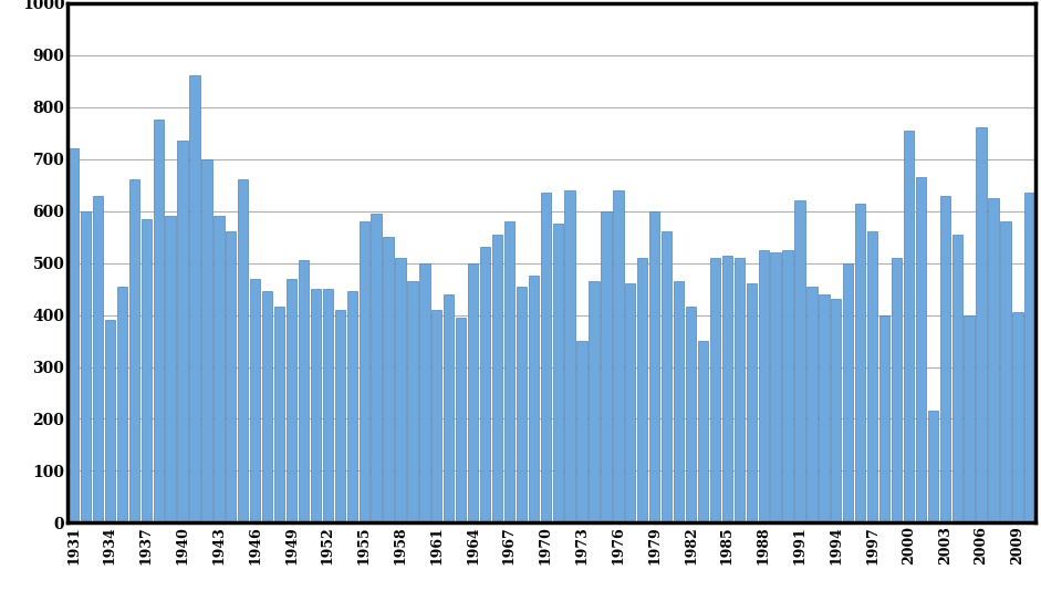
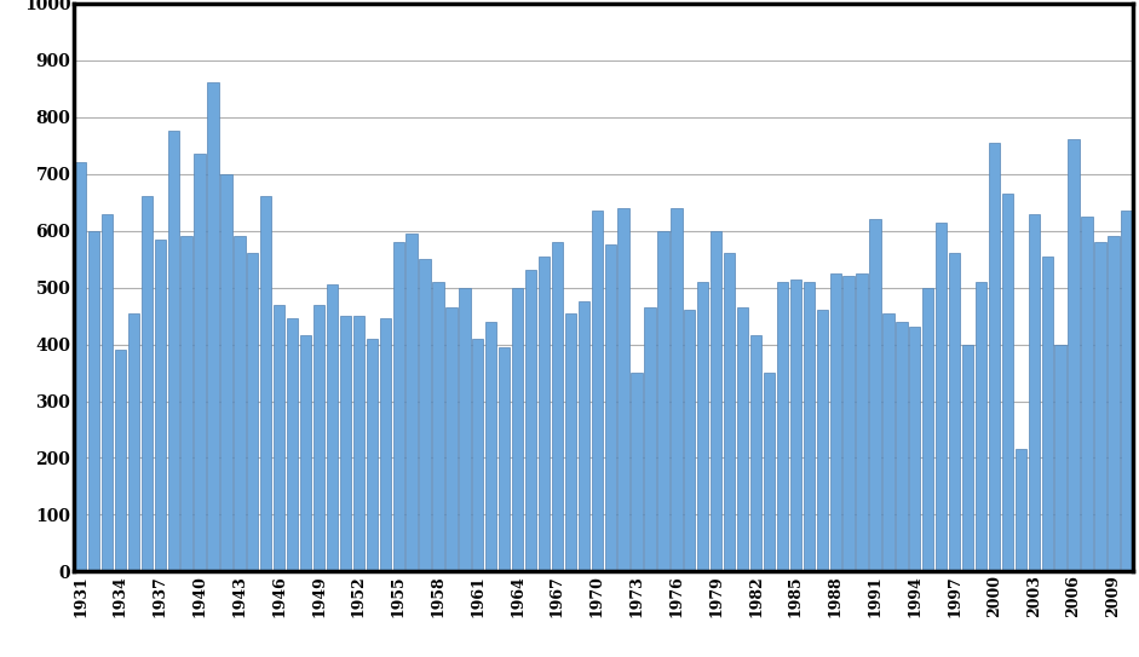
2009: 405 -> 590
